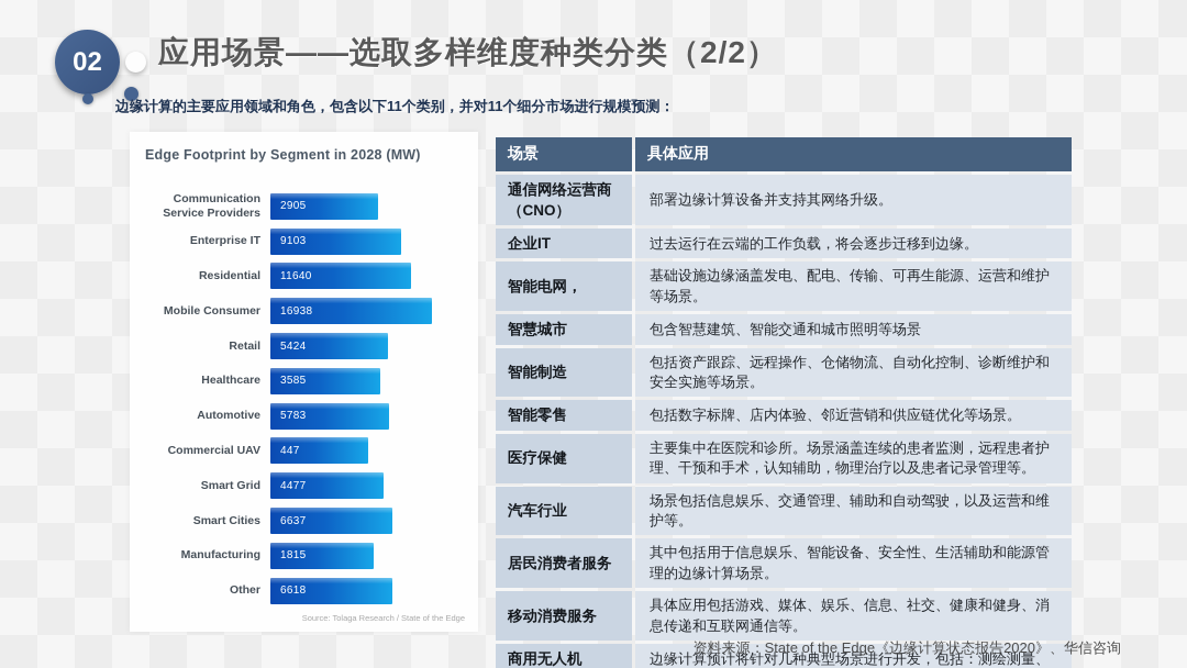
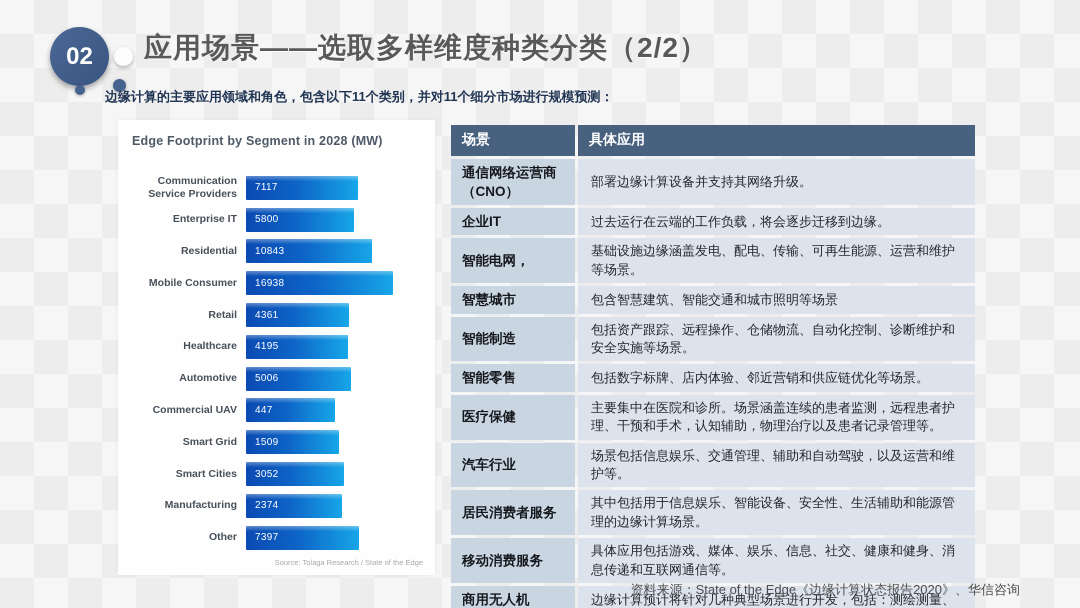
Communication Service Providers: 2905 -> 7117
Enterprise IT: 9103 -> 5800
Residential: 11640 -> 10843
Retail: 5424 -> 4361
Healthcare: 3585 -> 4195
Automotive: 5783 -> 5006
Smart Grid: 4477 -> 1509
Smart Cities: 6637 -> 3052
Manufacturing: 1815 -> 2374
Other: 6618 -> 7397
